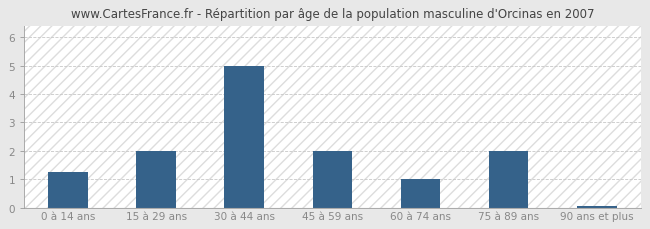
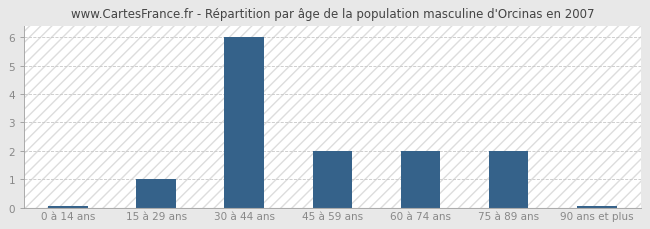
0 à 14 ans: 1.25 -> 0.05
15 à 29 ans: 2.00 -> 1.00
30 à 44 ans: 5.00 -> 6.00
60 à 74 ans: 1.00 -> 2.00
